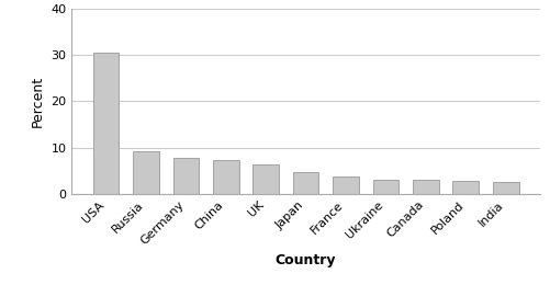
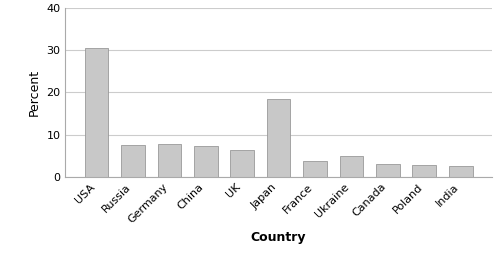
Russia: 9.3 -> 7.5
Japan: 4.7 -> 18.5
Ukraine: 3.0 -> 5.0
